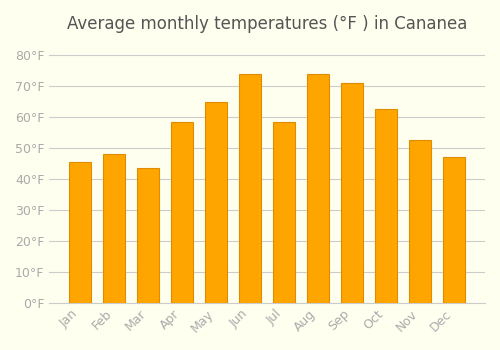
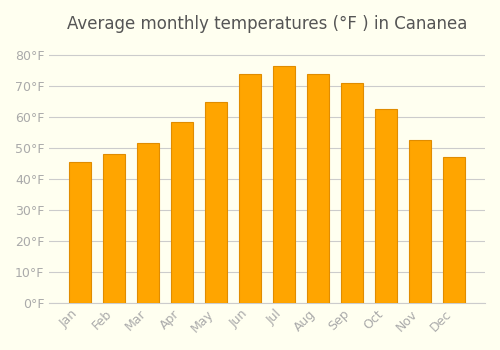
Mar: 43.5°F -> 51.5°F
Jul: 58.5°F -> 76.5°F
